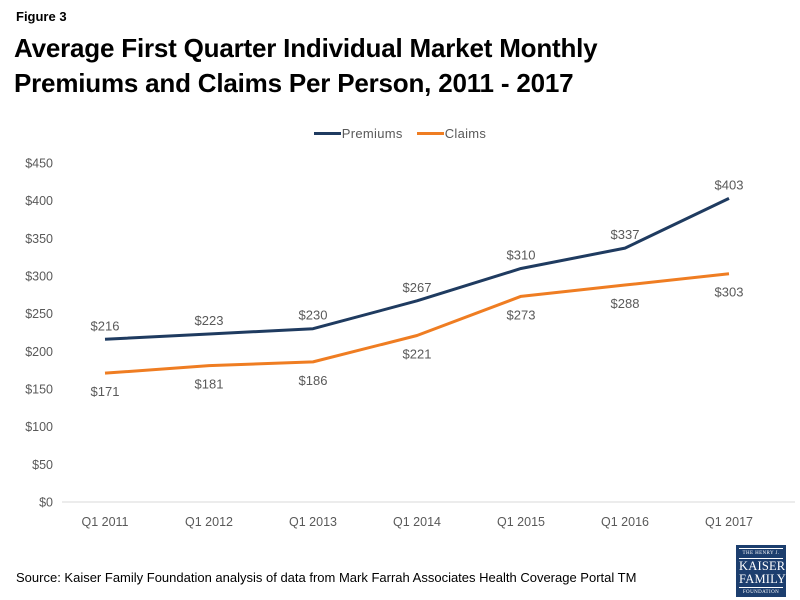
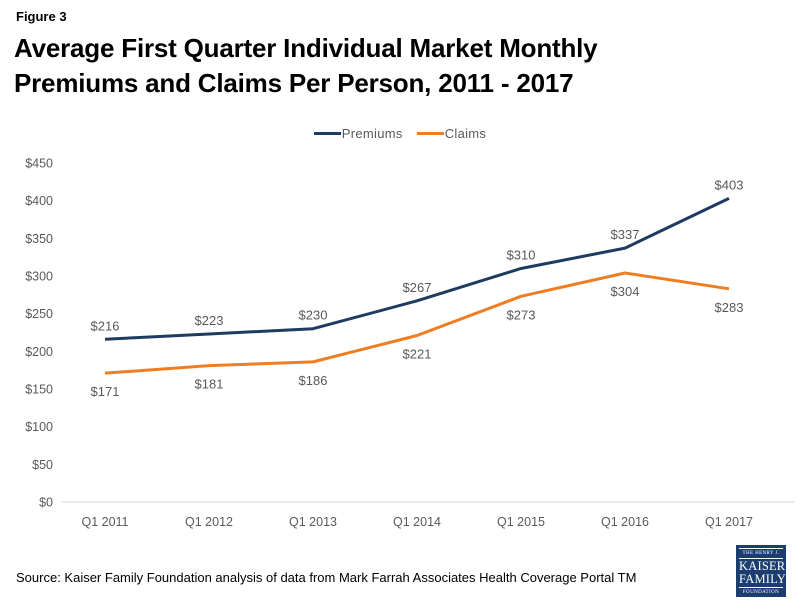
Claims/Q1 2016: $288 -> $304
Claims/Q1 2017: $303 -> $283
